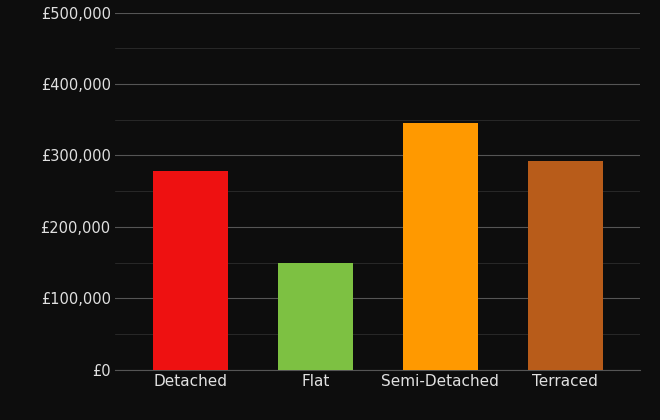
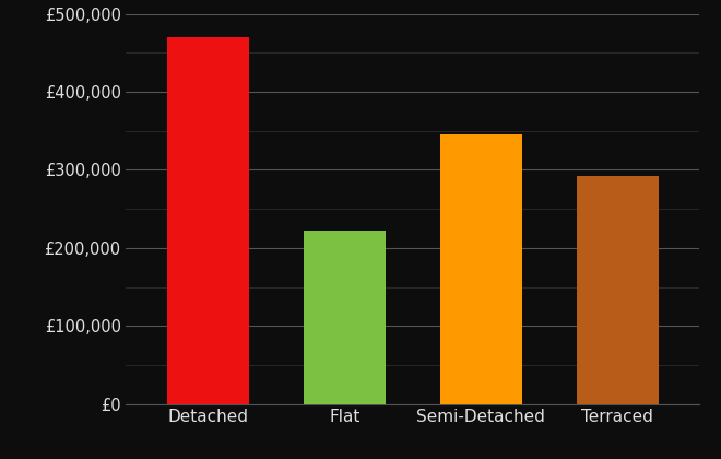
Detached: £278,000 -> £470,000
Flat: £150,000 -> £222,000
